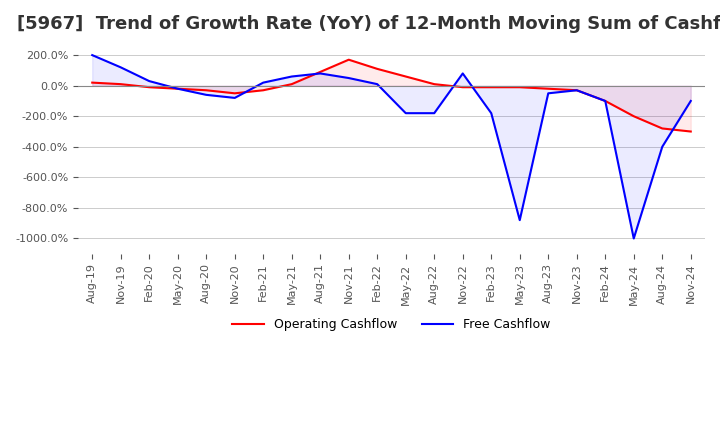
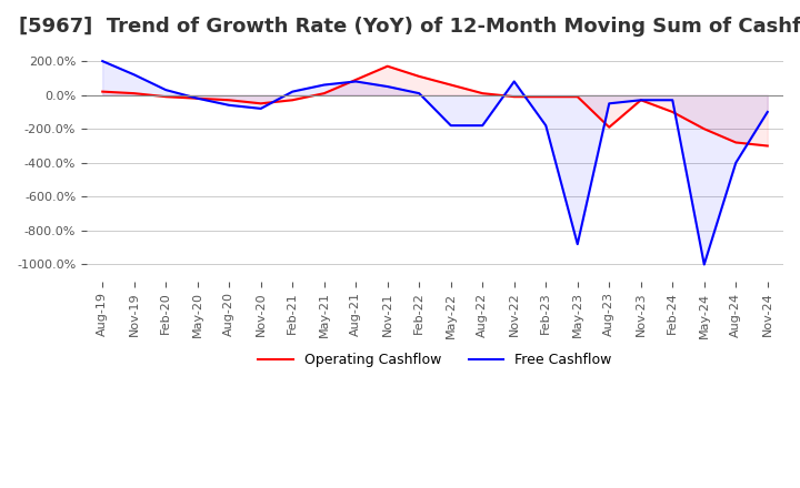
Operating Cashflow/Aug-23: -20% -> -190%
Free Cashflow/Feb-24: -100% -> -30%
